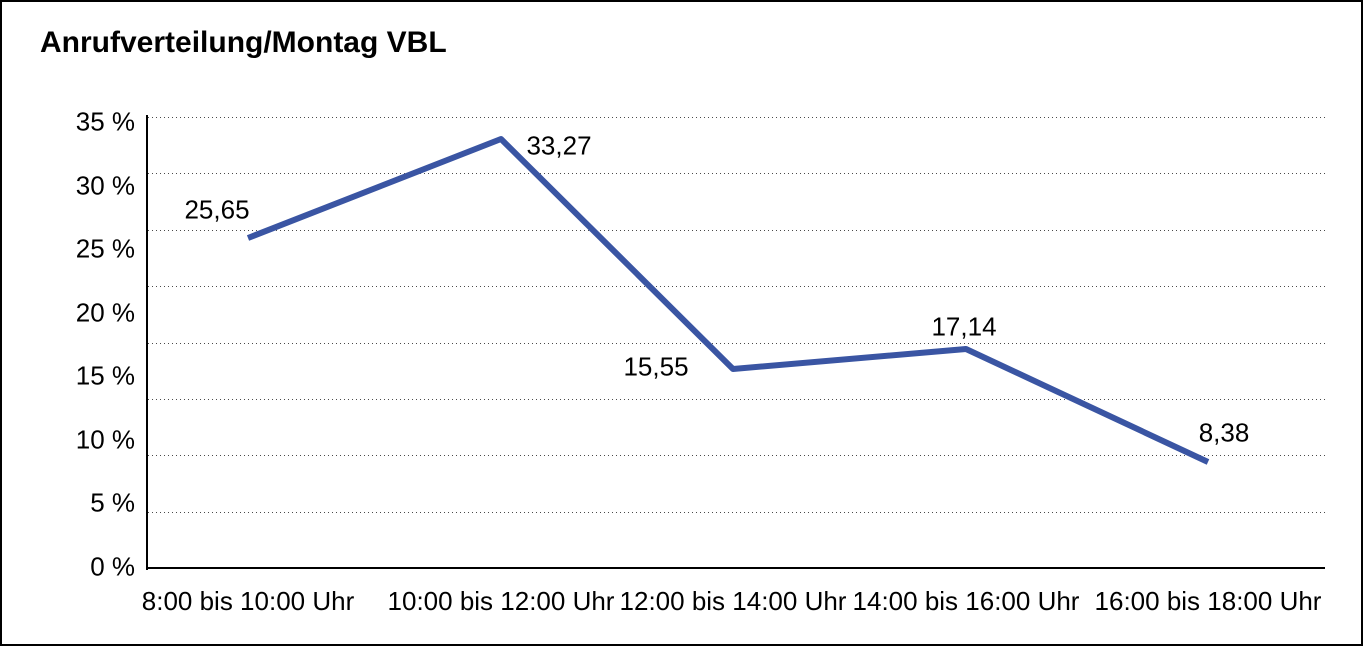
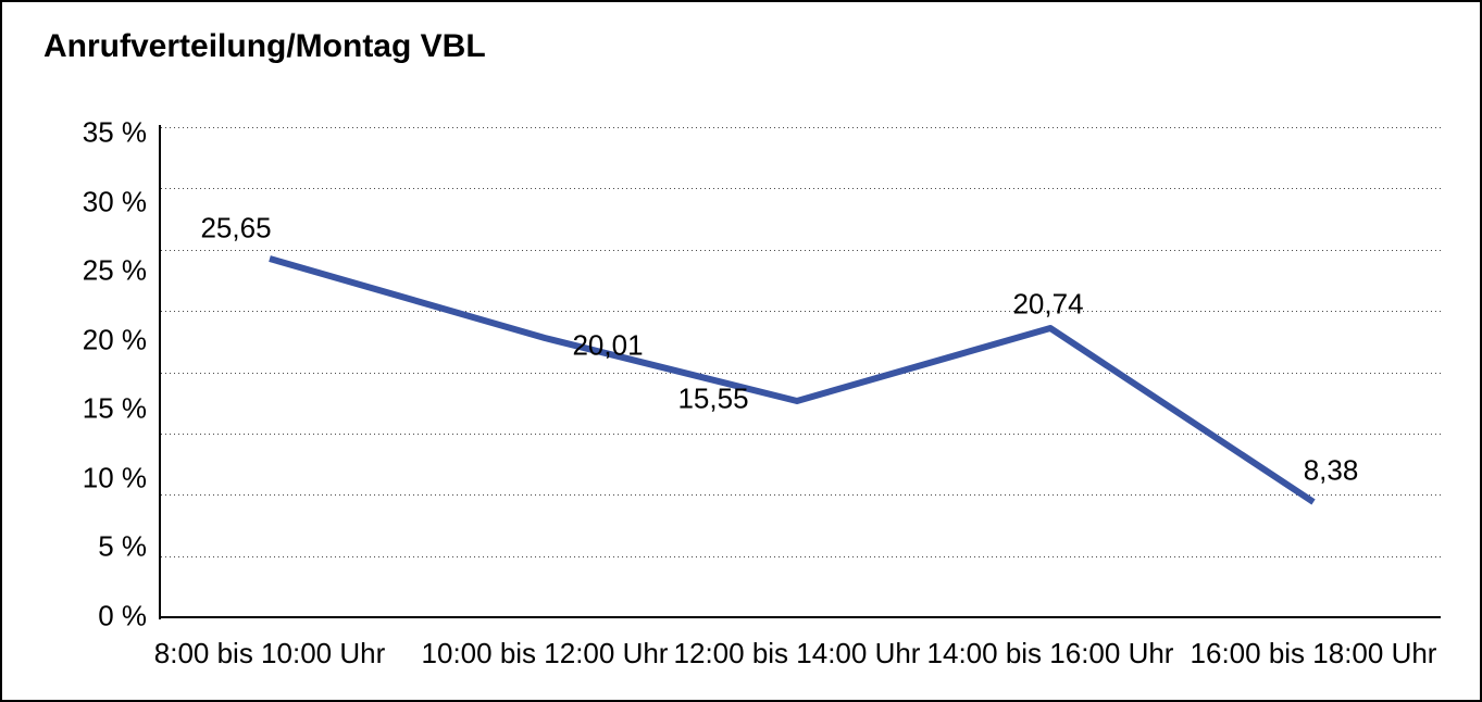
10:00 bis 12:00 Uhr: 33,27 -> 20,01
14:00 bis 16:00 Uhr: 17,14 -> 20,74
